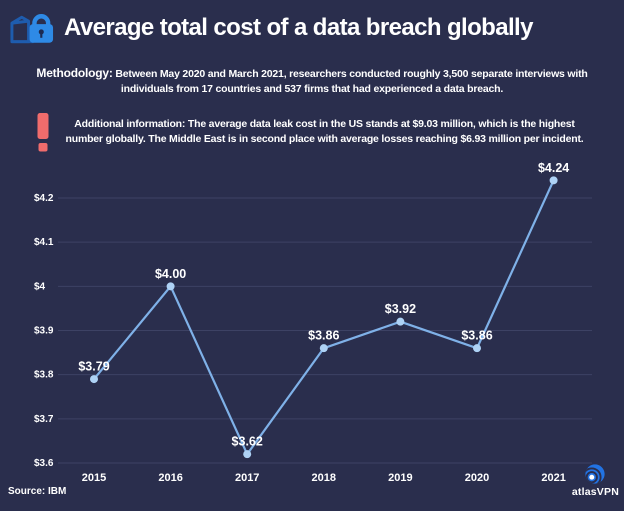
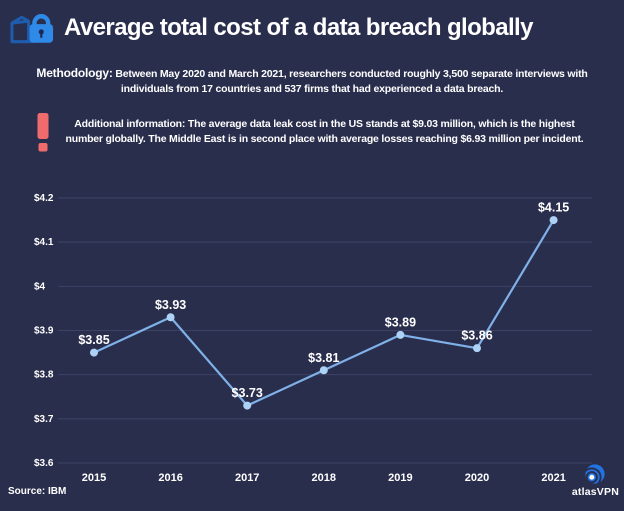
2015: $3.79 -> $3.85
2016: $4.00 -> $3.93
2017: $3.62 -> $3.73
2018: $3.86 -> $3.81
2019: $3.92 -> $3.89
2021: $4.24 -> $4.15
